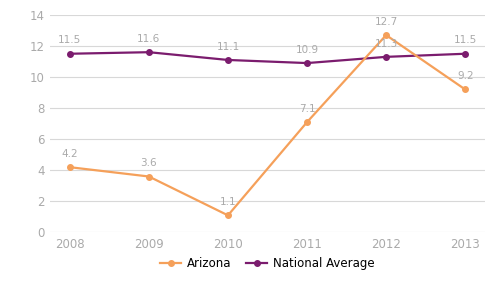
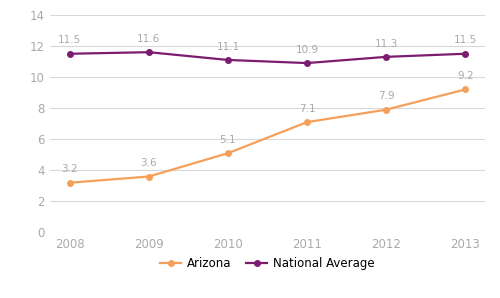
Arizona/2008: 4.2 -> 3.2
Arizona/2010: 1.1 -> 5.1
Arizona/2012: 12.7 -> 7.9
